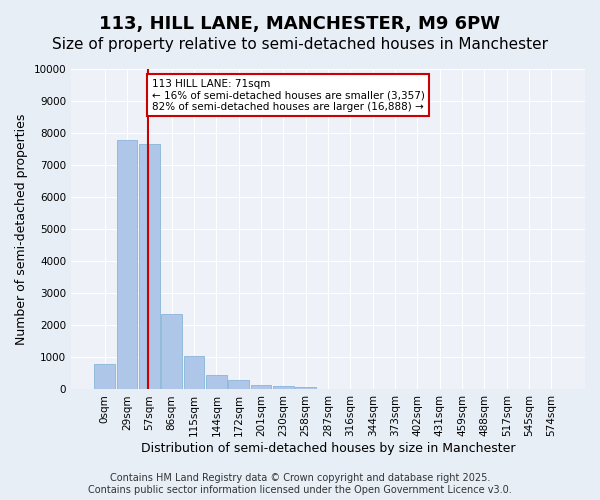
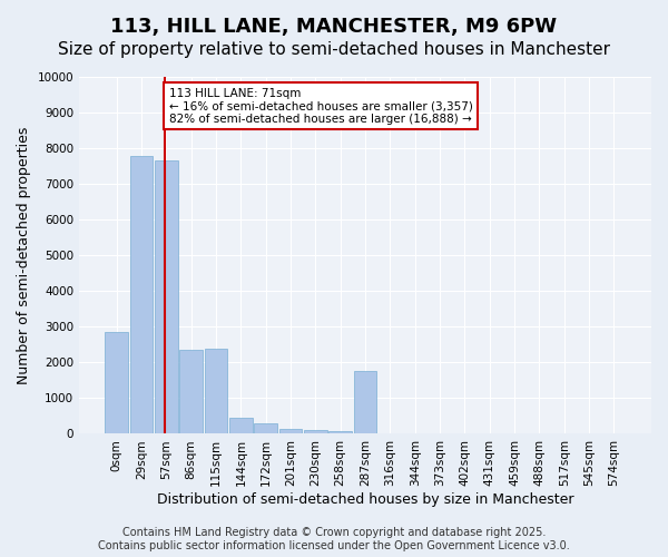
0sqm: 800 -> 2850
115sqm: 1040 -> 2400
287sqm: 10 -> 1750
